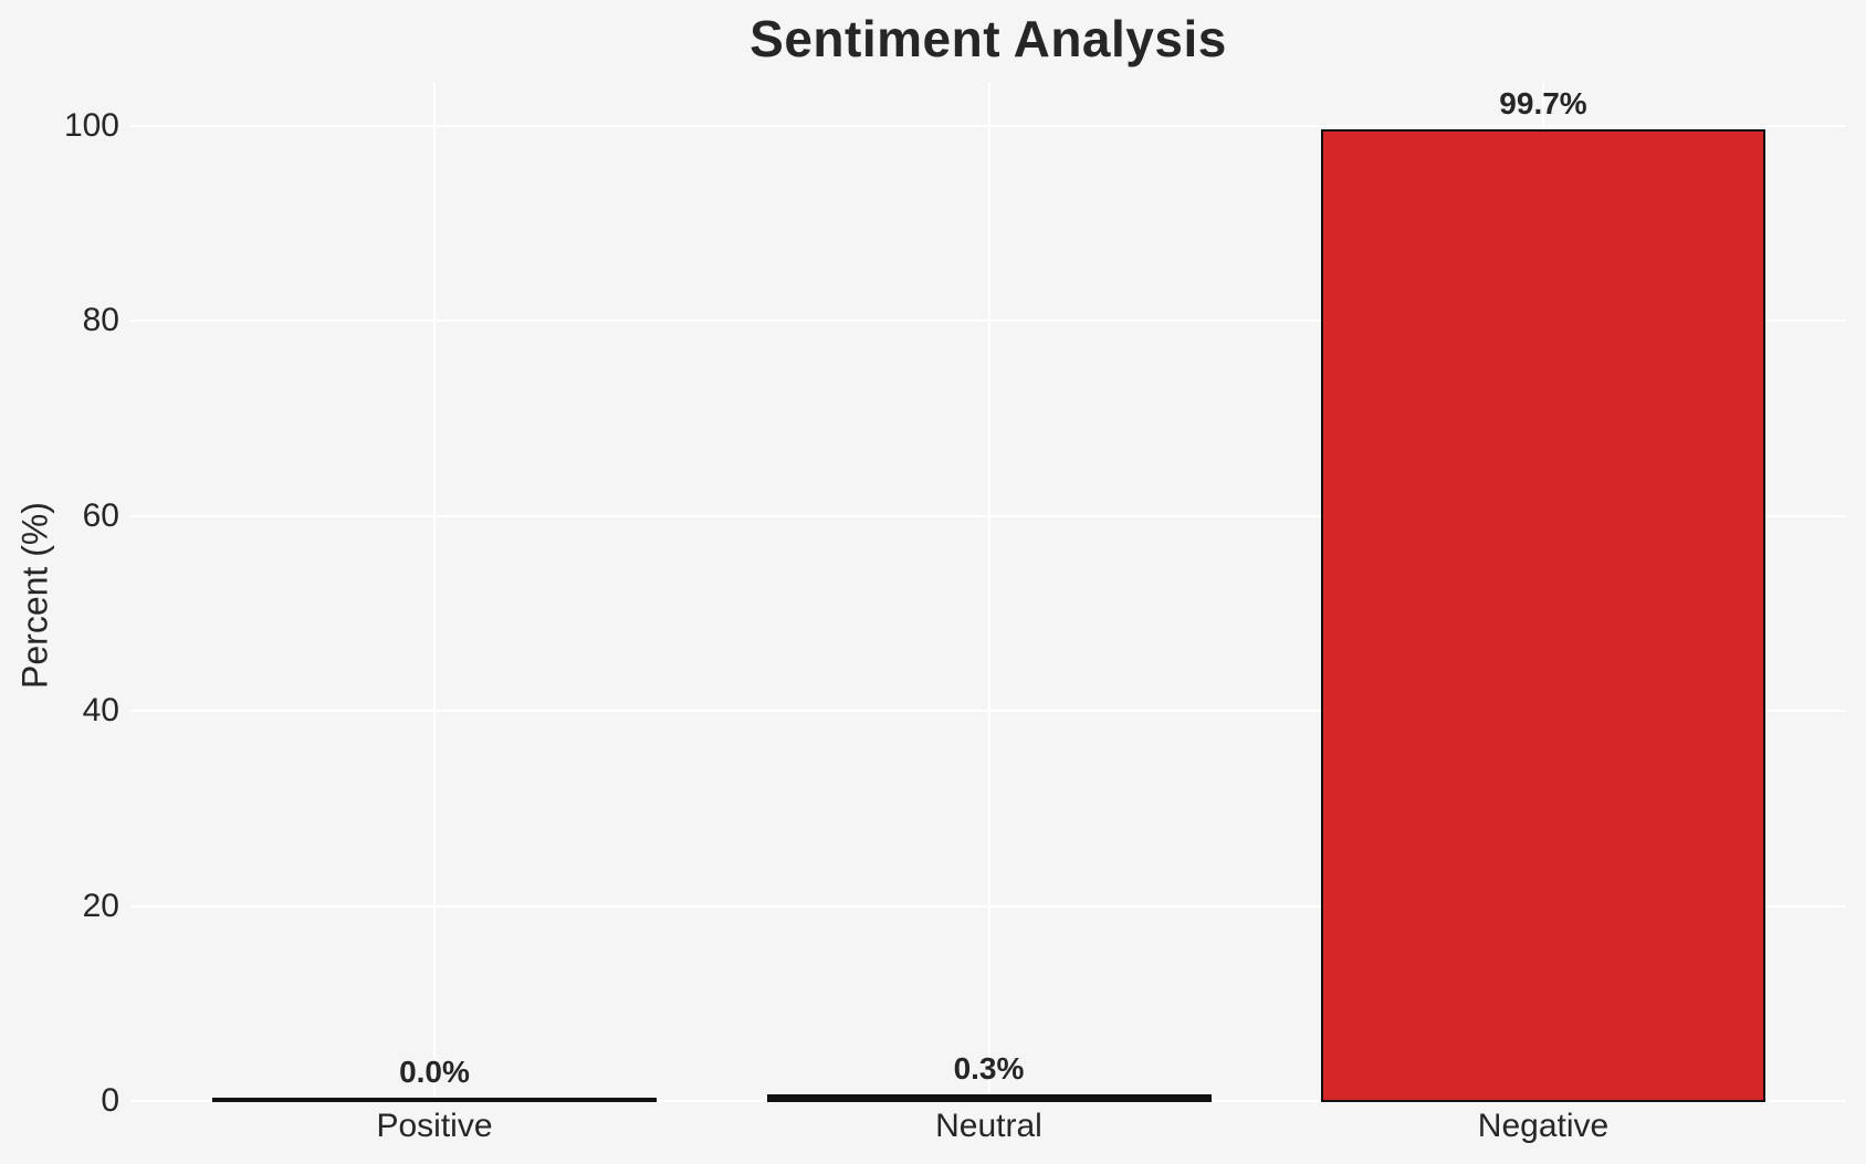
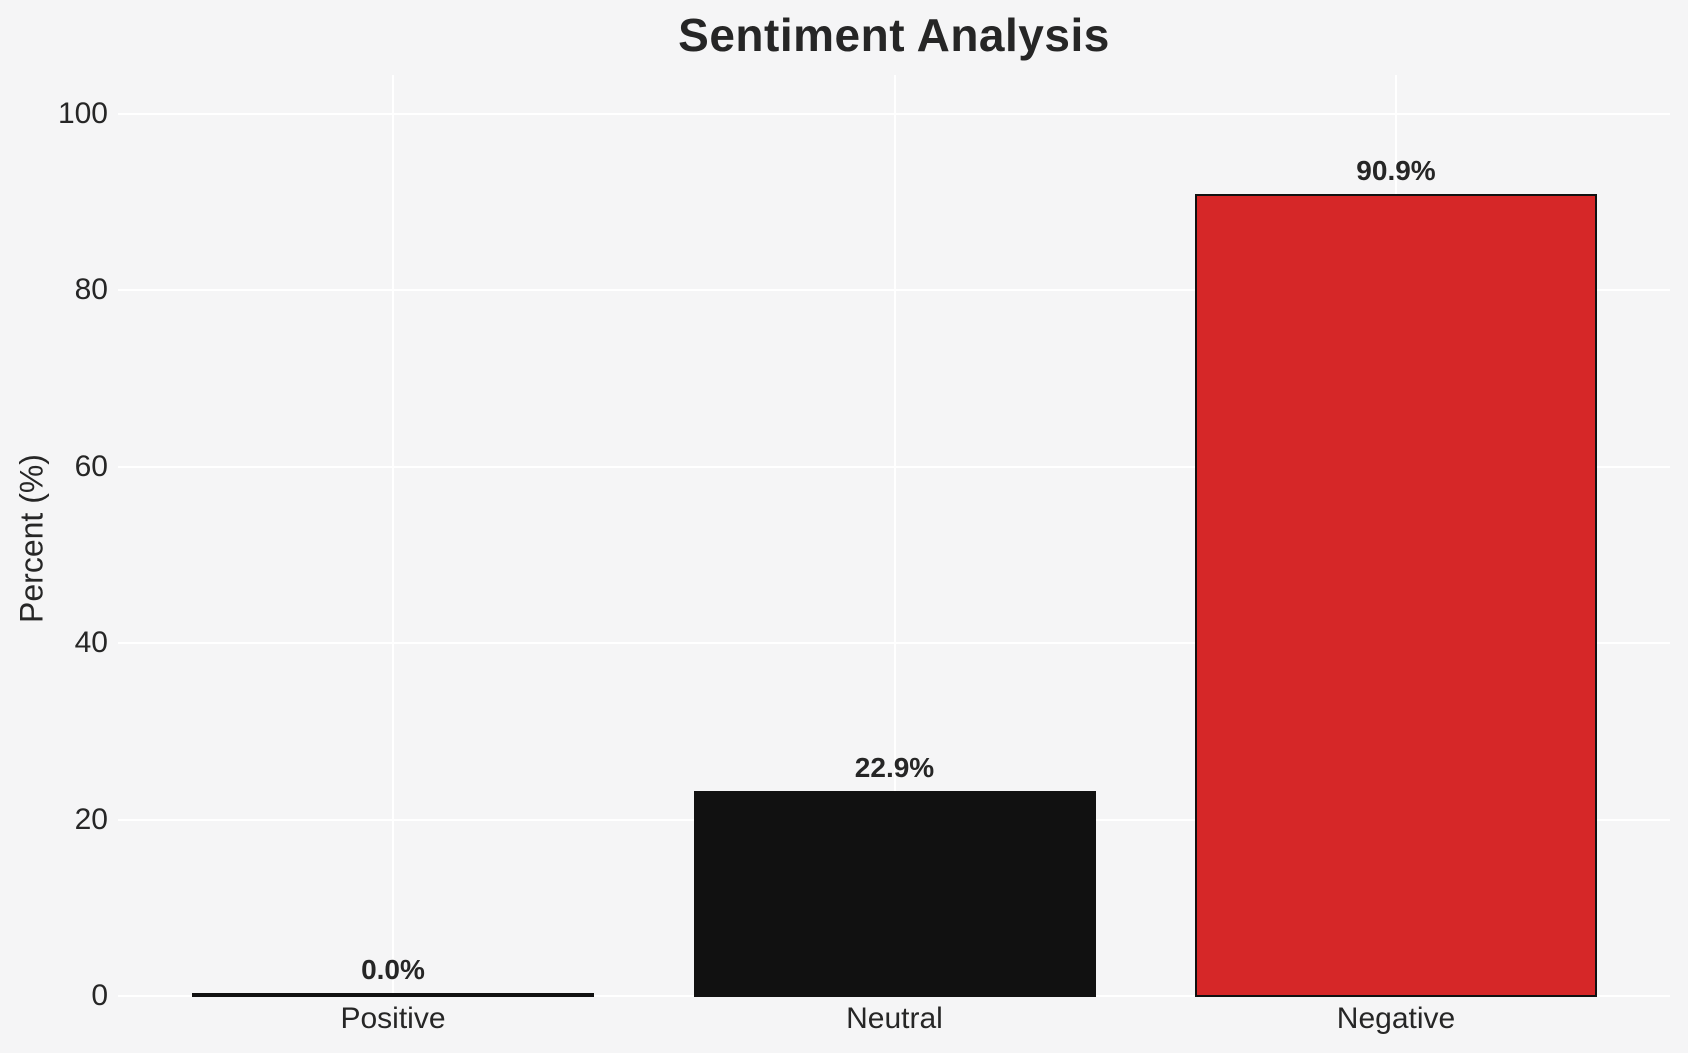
Neutral: 0.3% -> 22.9%
Negative: 99.7% -> 90.9%
